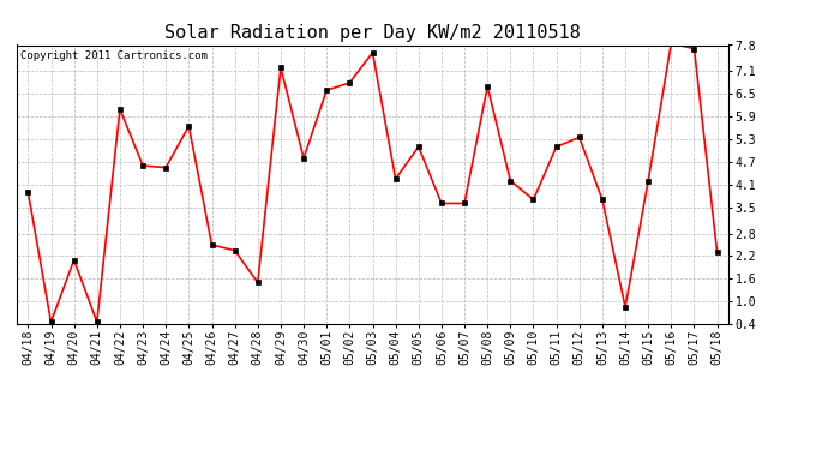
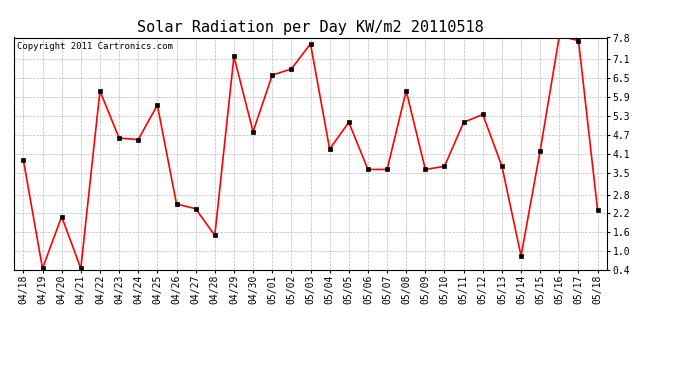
05/08: 6.70 -> 6.10
05/09: 4.20 -> 3.60
